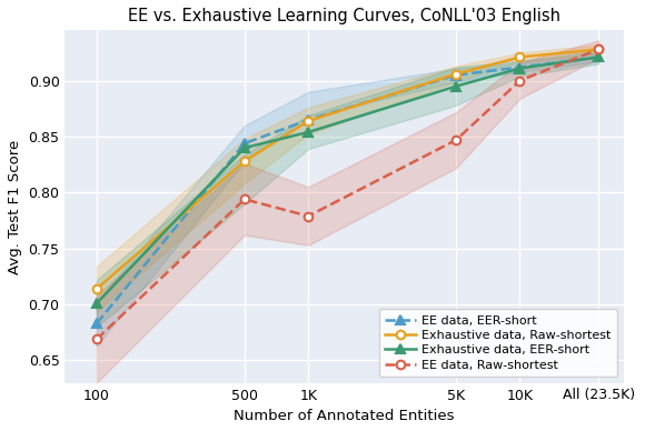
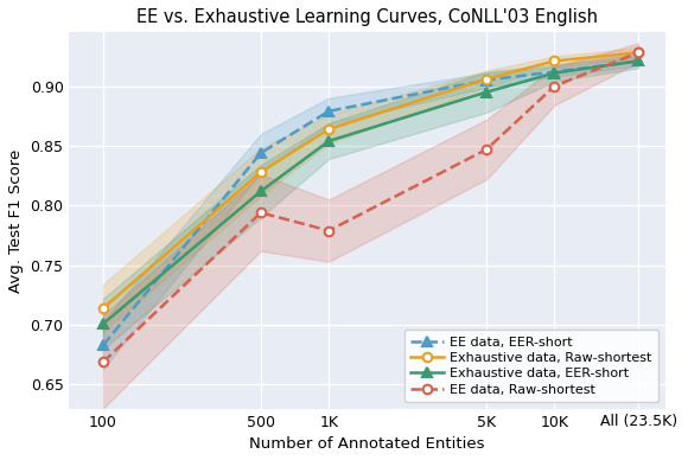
Exhaustive data, EER-short/500: 0.840 -> 0.812
EE data, EER-short/1K: 0.865 -> 0.879
